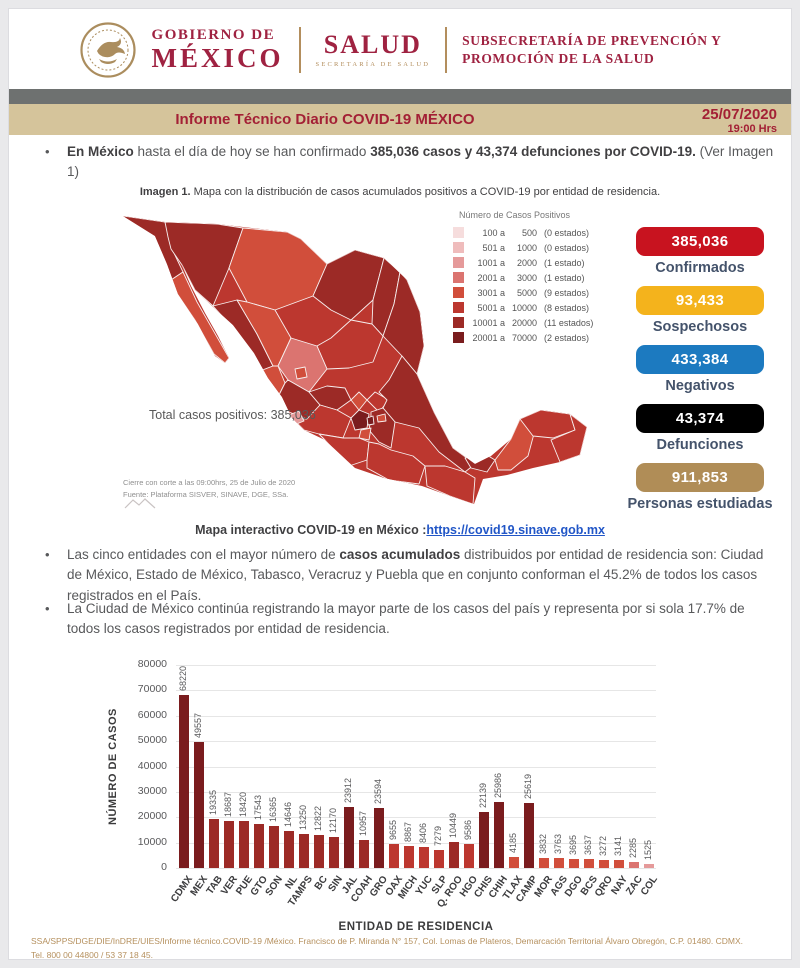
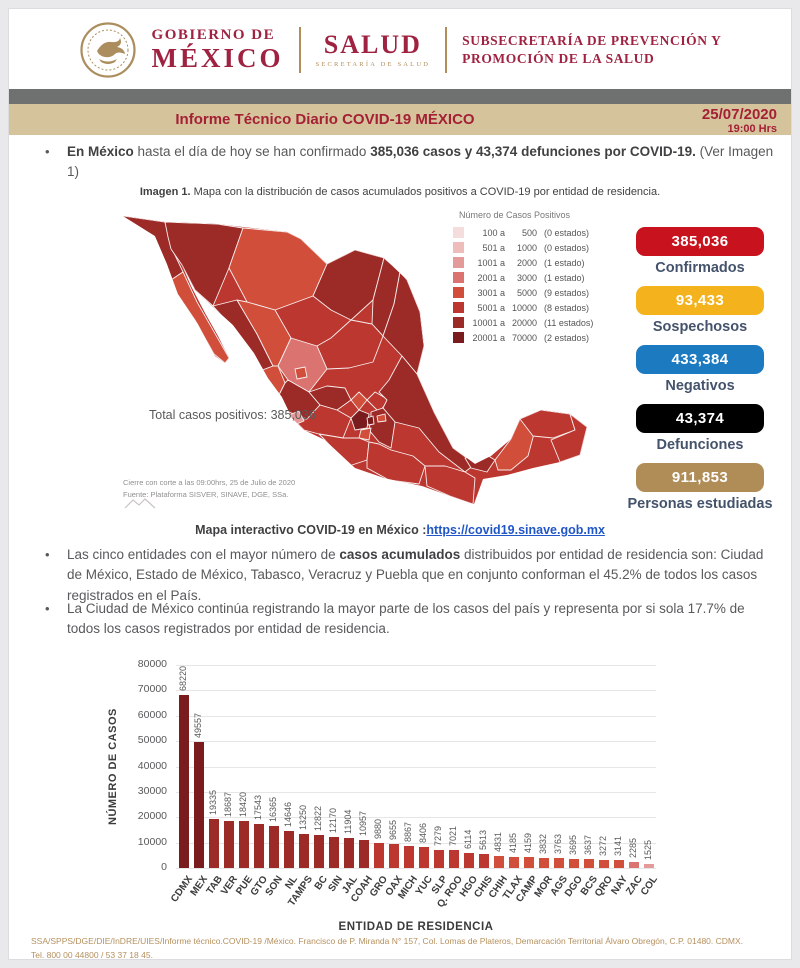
JAL: 23912 -> 11904
GRO: 23594 -> 9880
Q. ROO: 10449 -> 7021
HGO: 9586 -> 6114
CHIS: 22139 -> 5613
CHIH: 25986 -> 4831
CAMP: 25619 -> 4159
